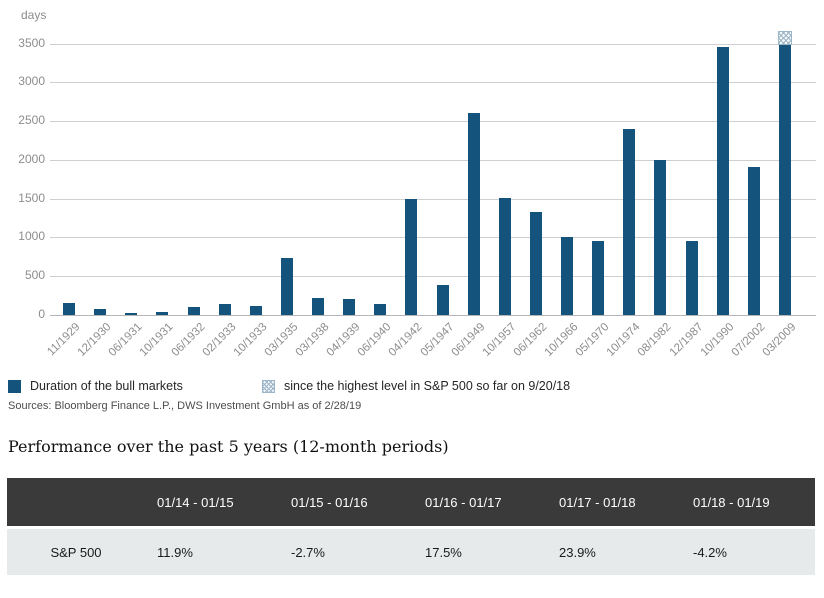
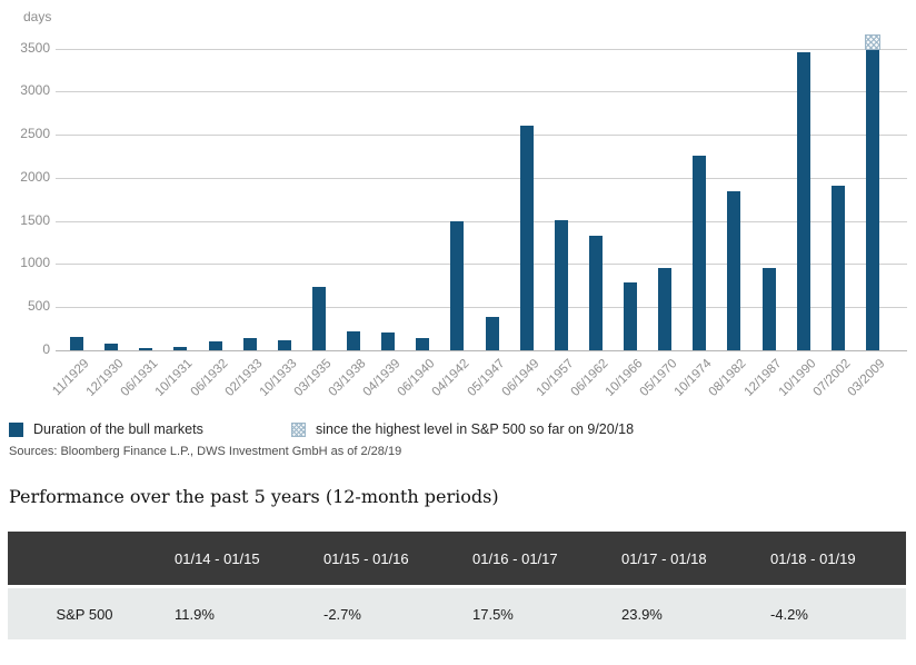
Duration of the bull markets/10/1966: 1000 -> 800
Duration of the bull markets/10/1974: 2400 -> 2200
Duration of the bull markets/08/1982: 2000 -> 1800
